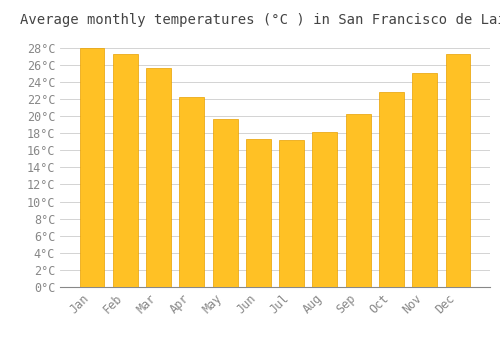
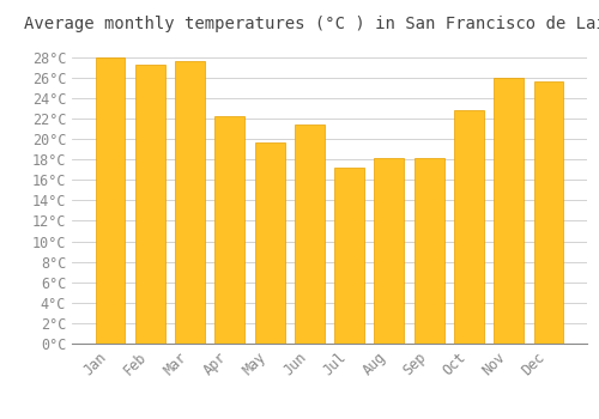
Mar: 25.6°C -> 27.6°C
Jun: 17.3°C -> 21.4°C
Sep: 20.3°C -> 18.2°C
Nov: 25.1°C -> 26.0°C
Dec: 27.3°C -> 25.6°C
